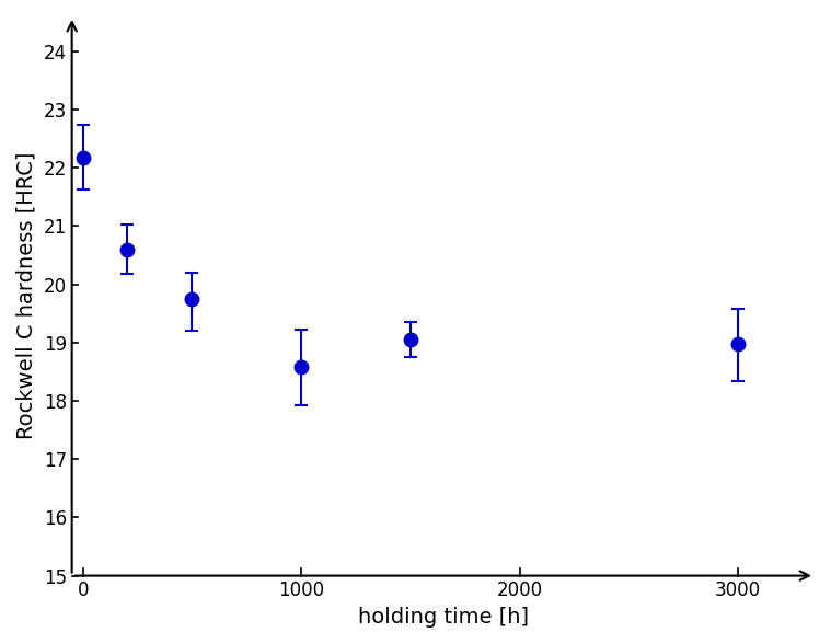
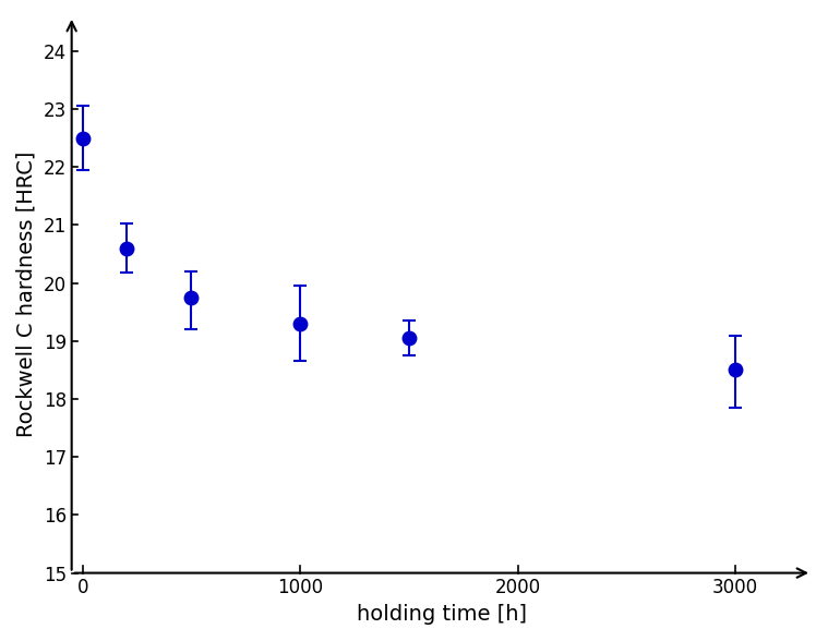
0: 22.18 -> 22.50
1000: 18.58 -> 19.30
3000: 18.98 -> 18.50
